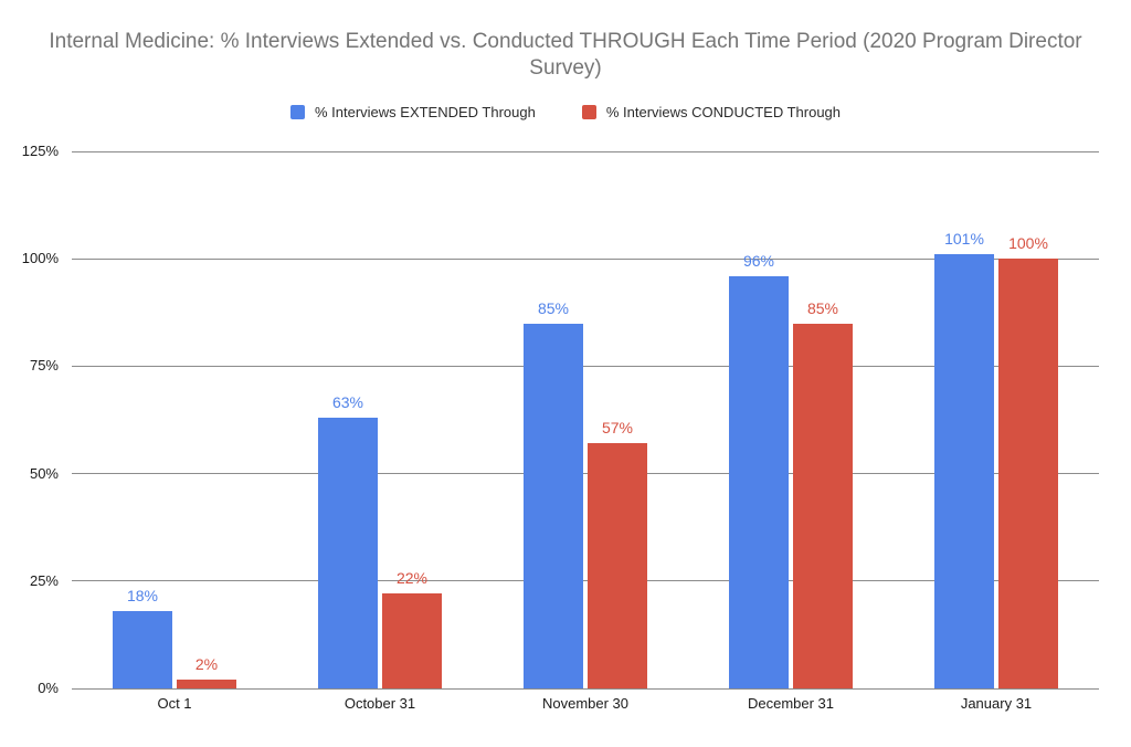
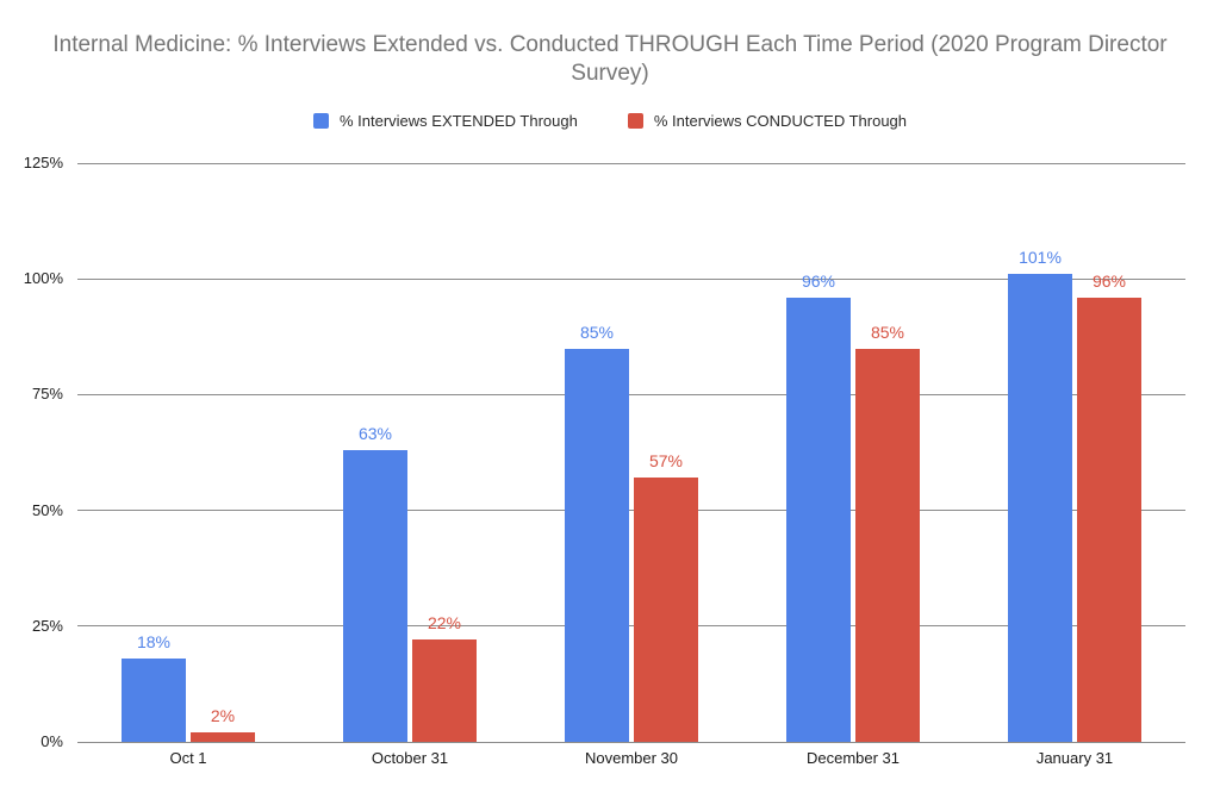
% Interviews CONDUCTED Through/January 31: 100% -> 96%
